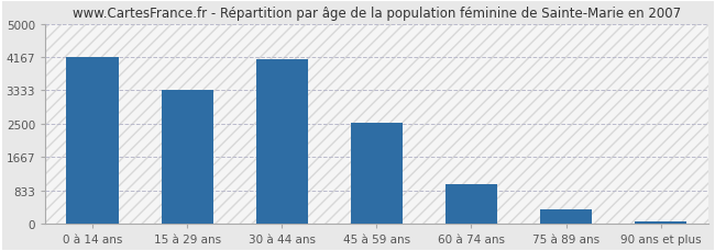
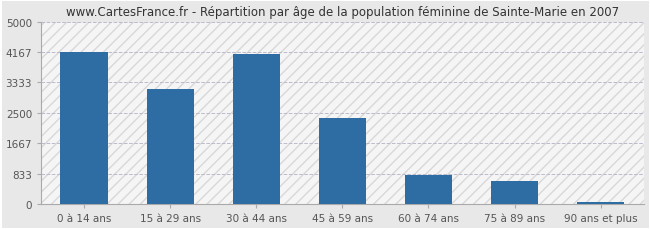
15 à 29 ans: 3330 -> 3150
45 à 59 ans: 2530 -> 2350
60 à 74 ans: 1000 -> 800
75 à 89 ans: 370 -> 650
